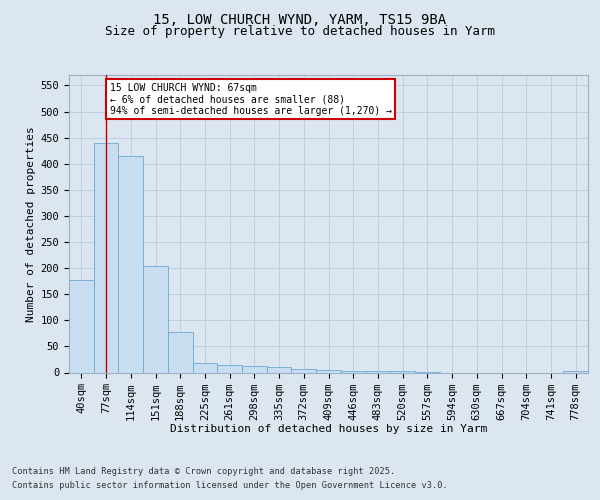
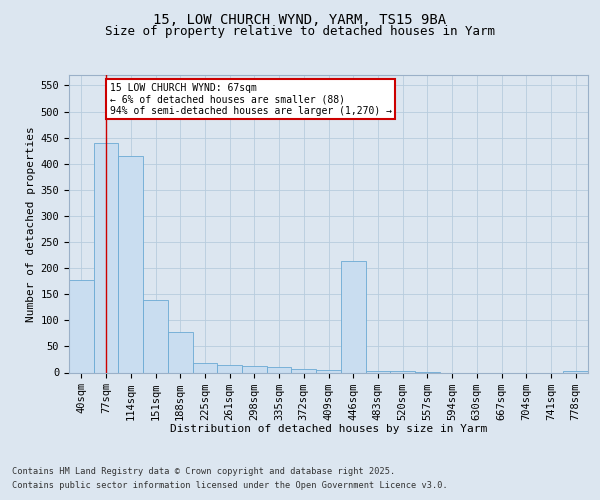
151sqm: 204 -> 138
446sqm: 2 -> 214
